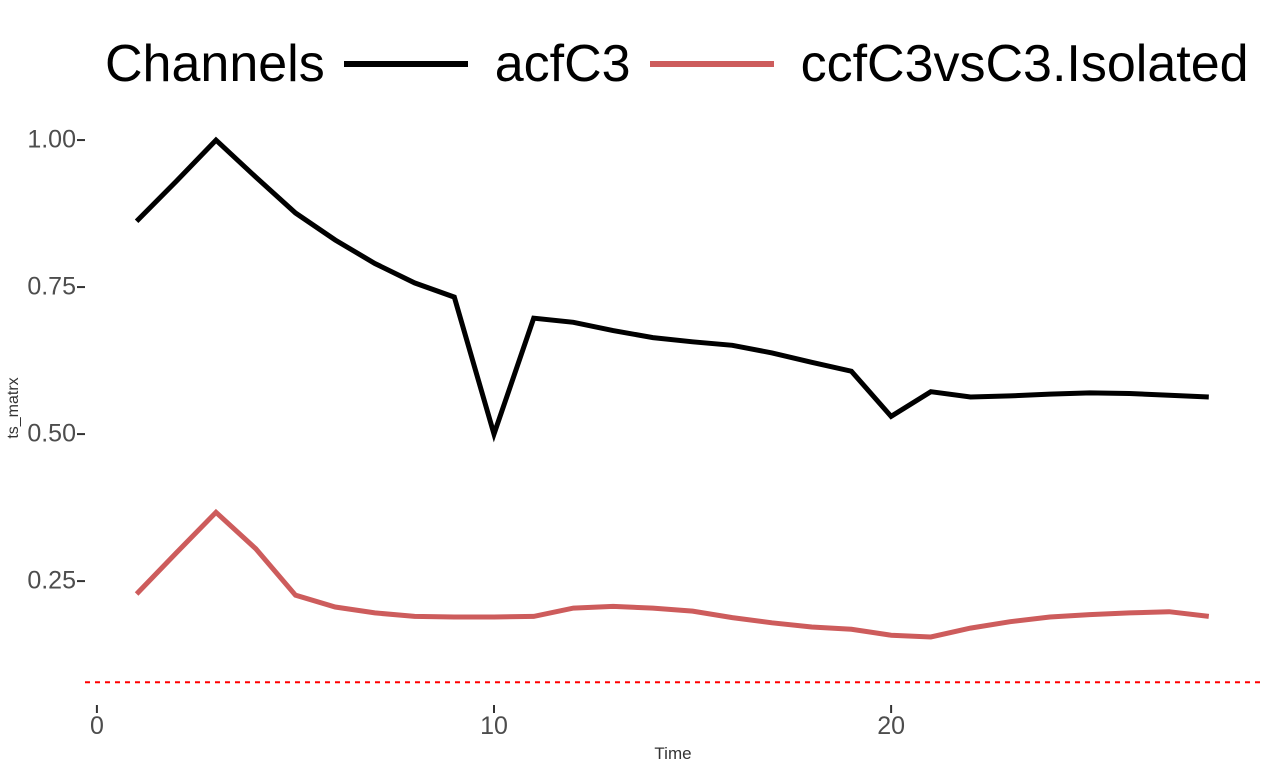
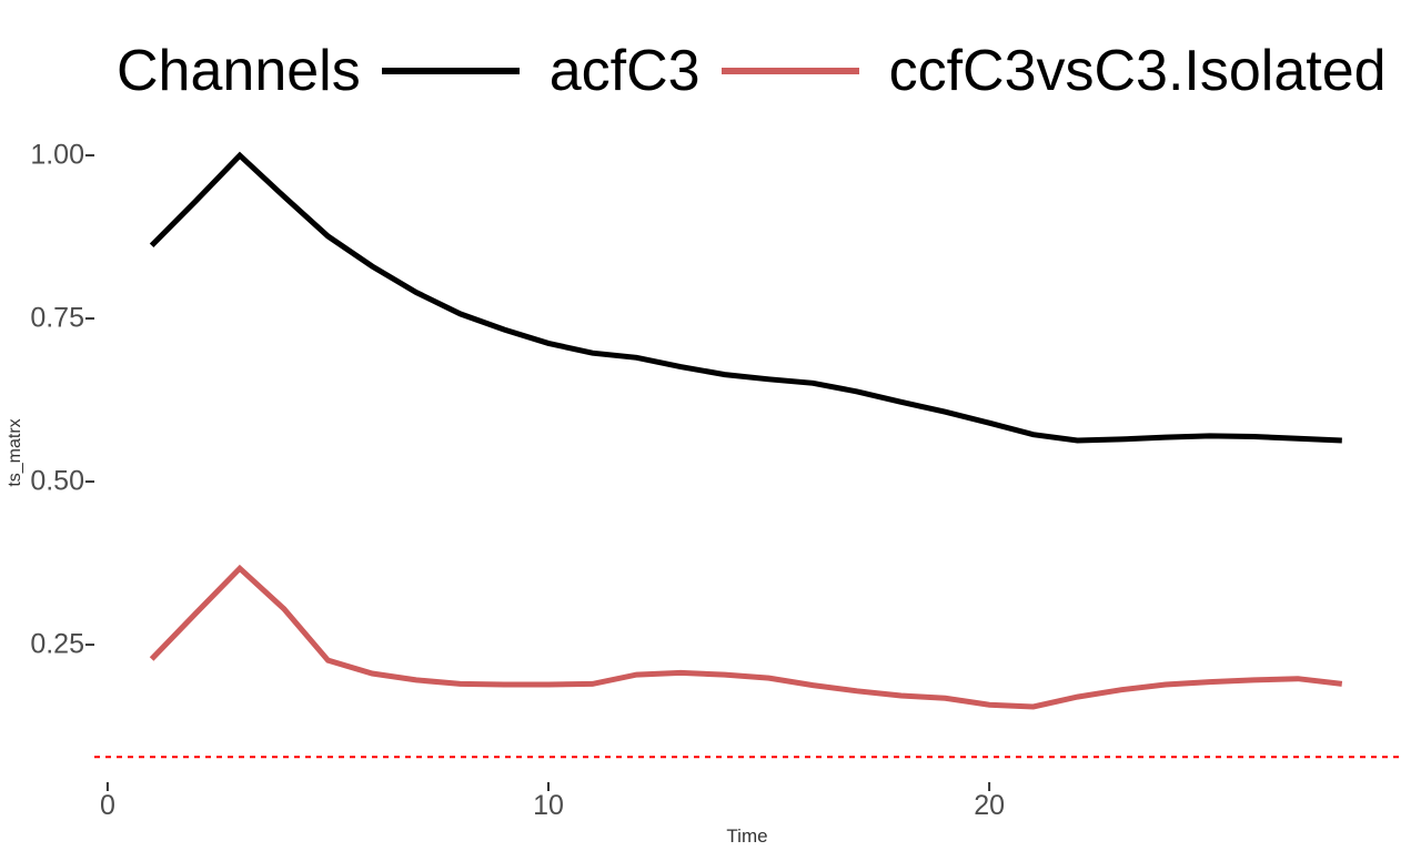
acfC3/10: 0.50 -> 0.71
acfC3/20: 0.53 -> 0.59
